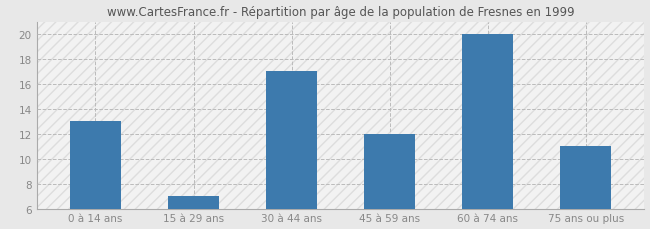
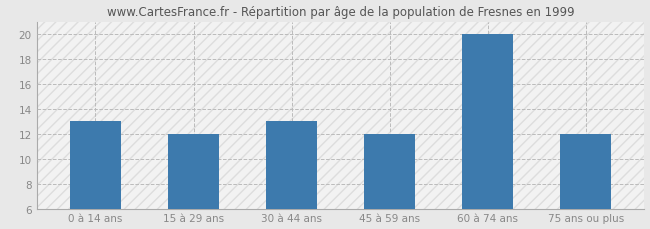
15 à 29 ans: 7 -> 12
30 à 44 ans: 17 -> 13
75 ans ou plus: 11 -> 12
